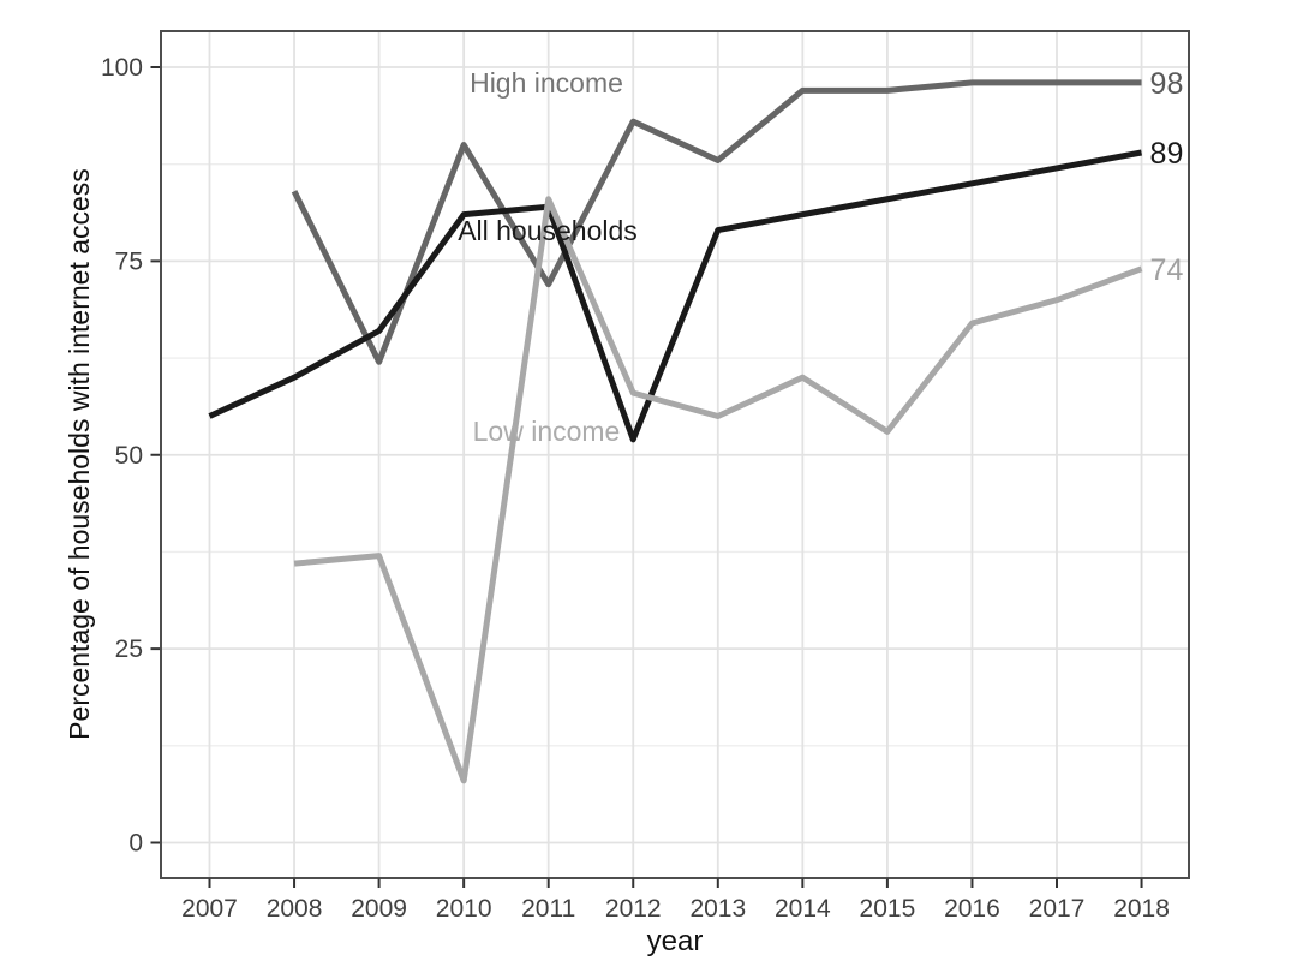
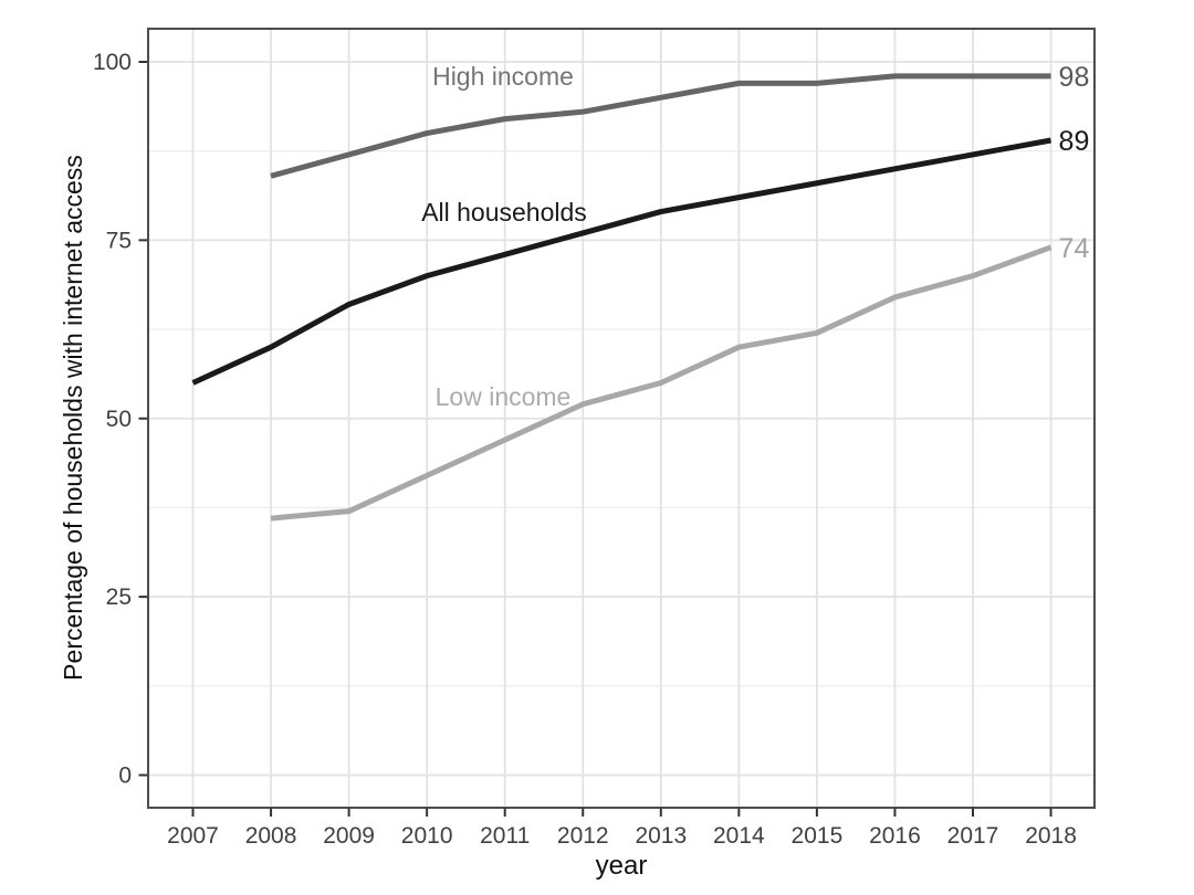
High income/2009: 62 -> 87
All households/2010: 81 -> 70
Low income/2010: 8 -> 42
High income/2011: 72 -> 92
All households/2011: 82 -> 73
Low income/2011: 83 -> 47
All households/2012: 52 -> 76
Low income/2012: 58 -> 52
High income/2013: 88 -> 95
Low income/2015: 53 -> 62
